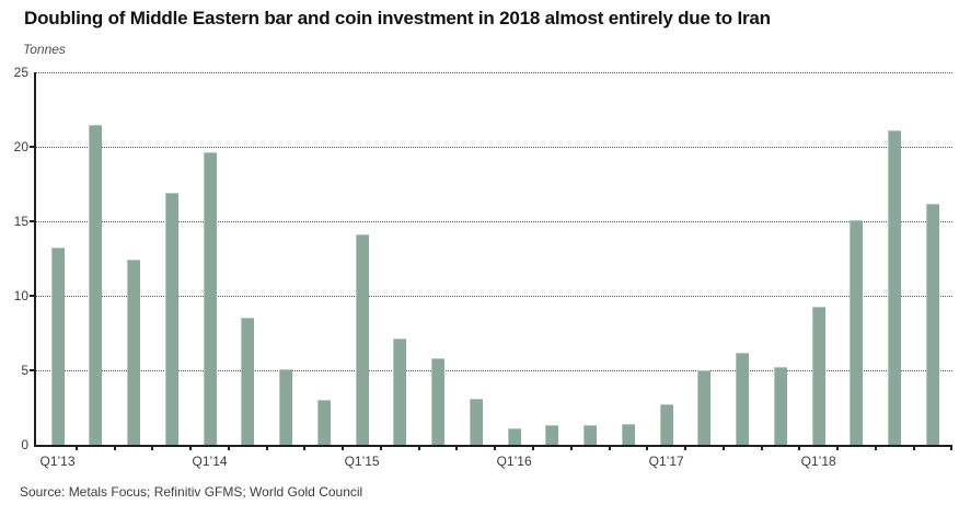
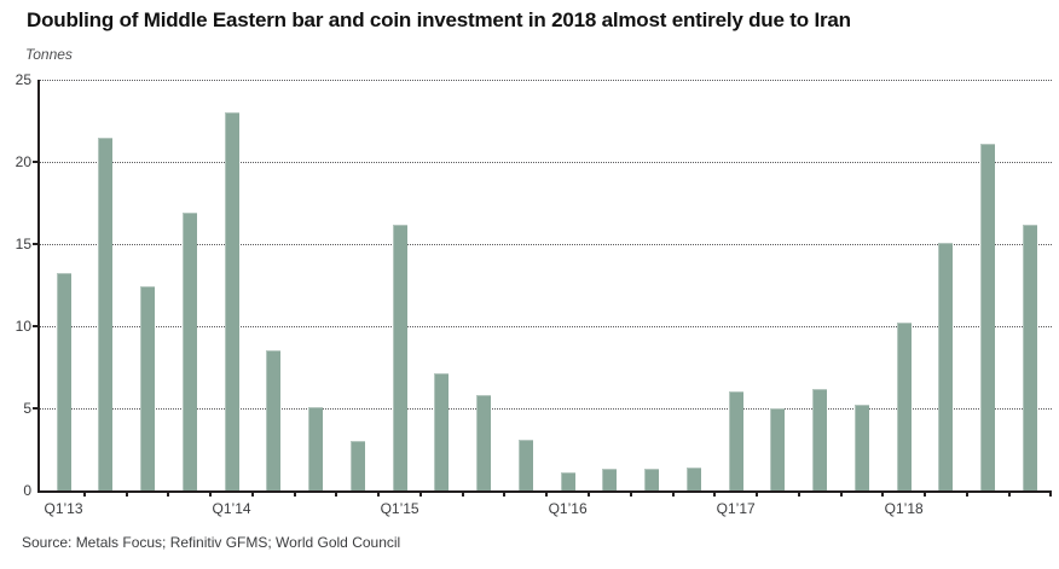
Q1’14: 19.6 -> 23.0
Q1’15: 14.1 -> 16.2
Q1’17: 2.7 -> 6.0
Q1’18: 9.3 -> 10.2
